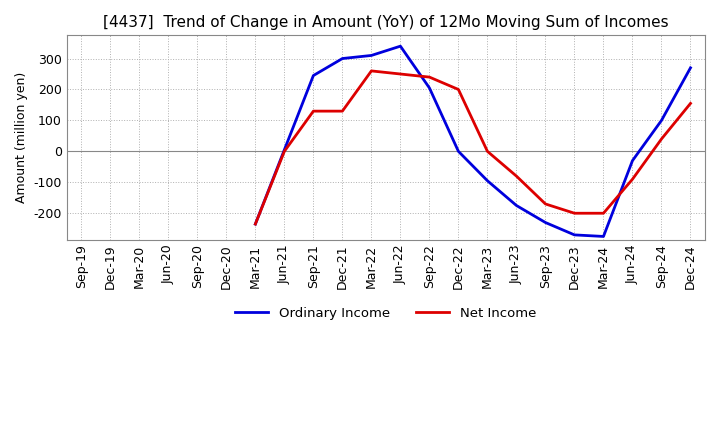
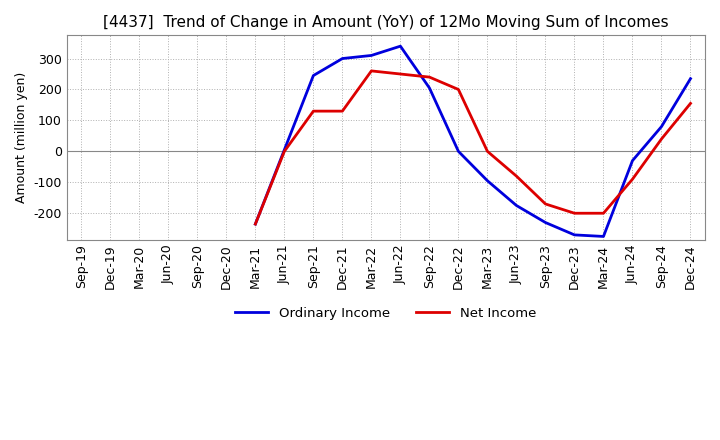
Ordinary Income/Sep-24: 100 -> 80
Ordinary Income/Dec-24: 270 -> 235
